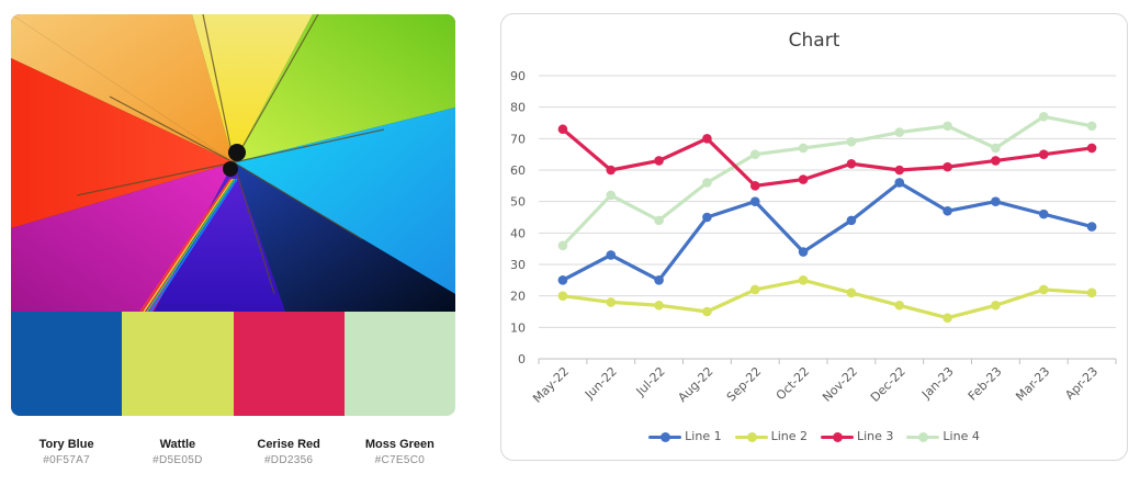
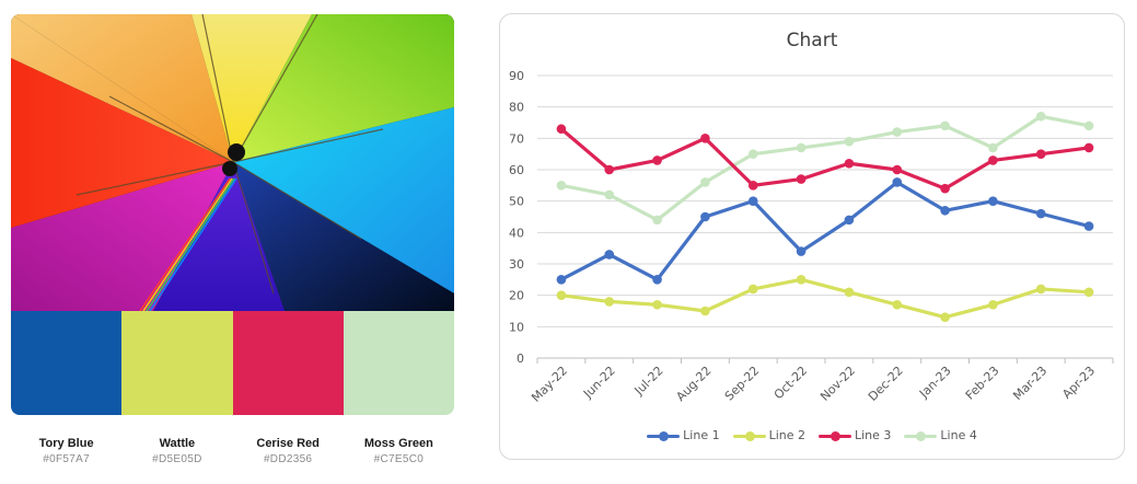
Line 4/May-22: 36 -> 55
Line 3/Jan-23: 61 -> 54
